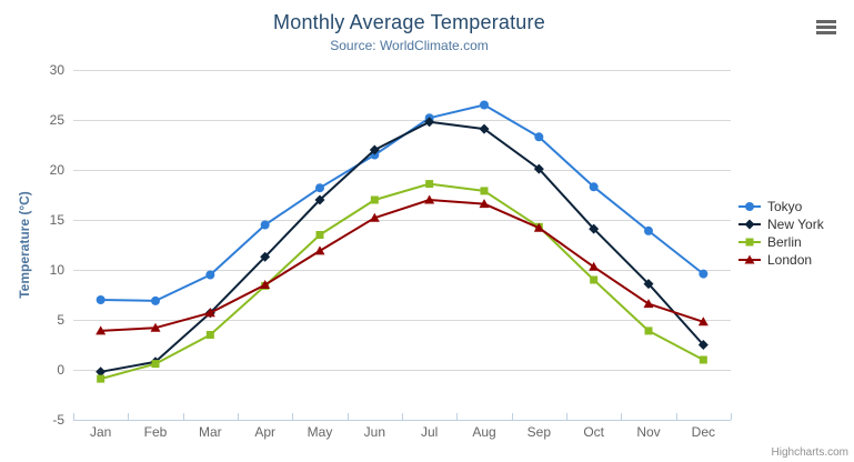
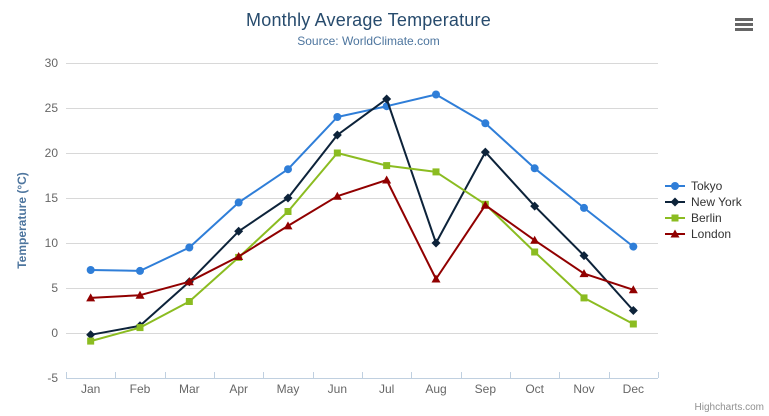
New York/May: 17 -> 15
Tokyo/Jun: 22 -> 24
Berlin/Jun: 17 -> 20
New York/Jul: 25 -> 26
New York/Aug: 24 -> 10
London/Aug: 17 -> 6
